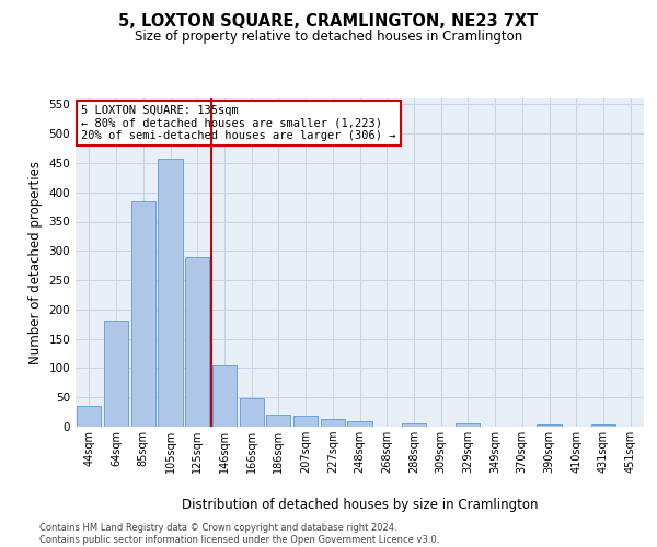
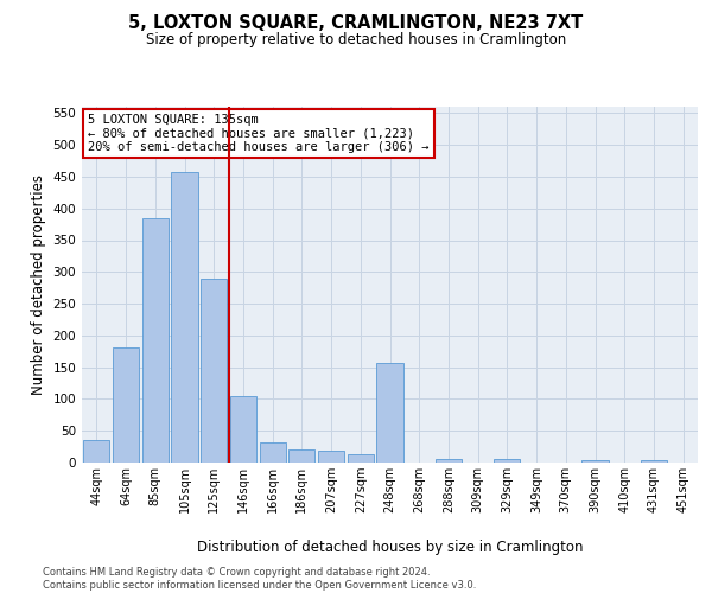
166sqm: 49 -> 32
248sqm: 10 -> 156
